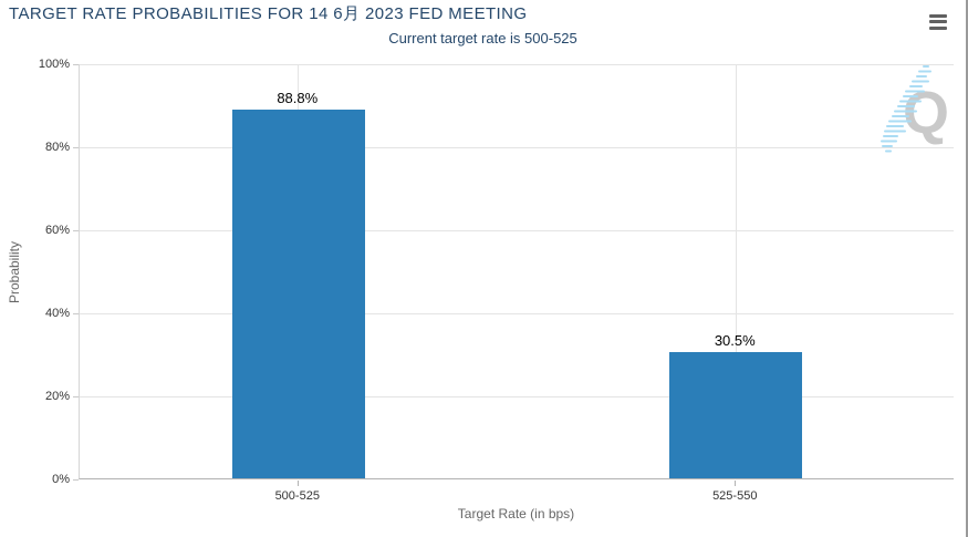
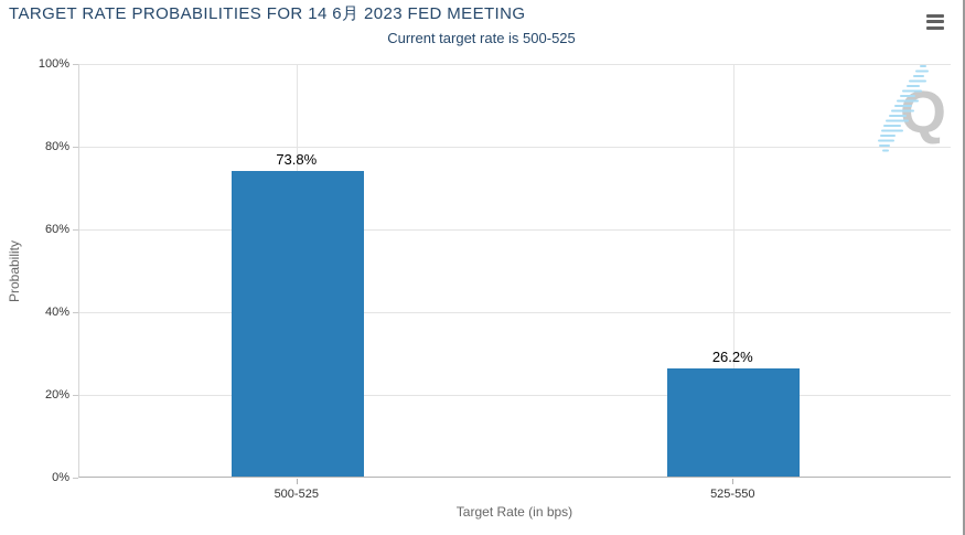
500-525: 88.8% -> 73.8%
525-550: 30.5% -> 26.2%
